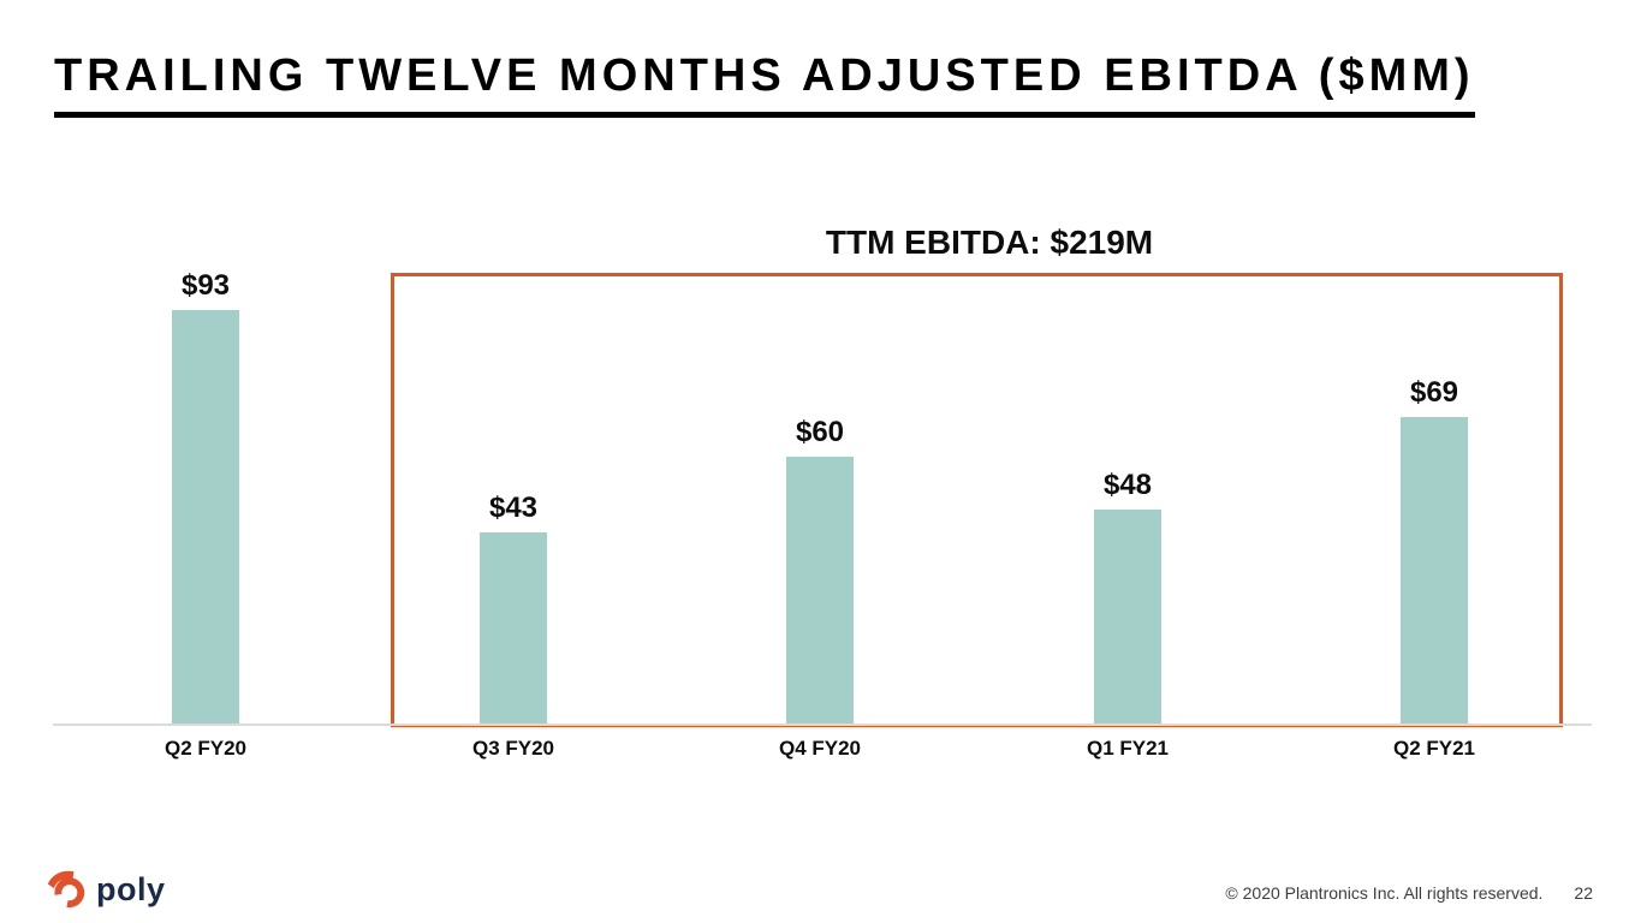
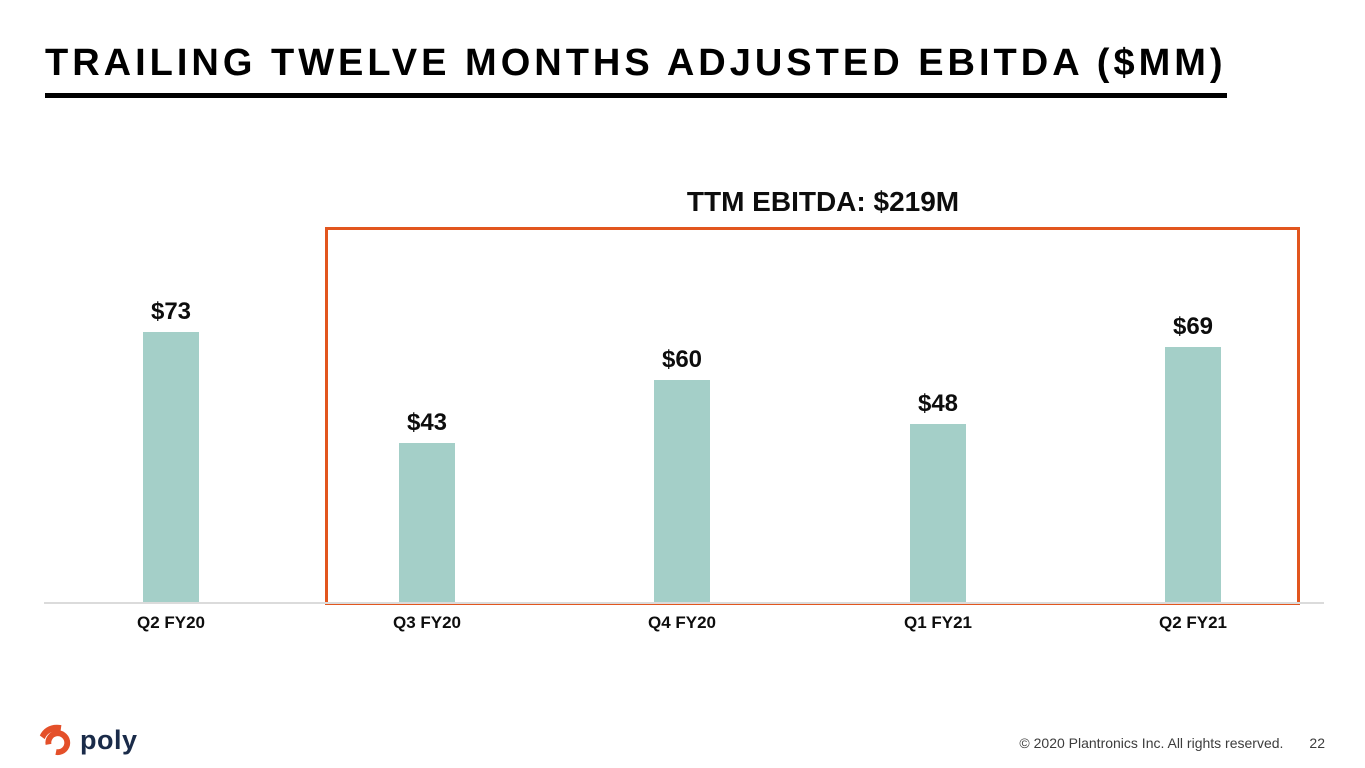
Q2 FY20: $93 -> $73
